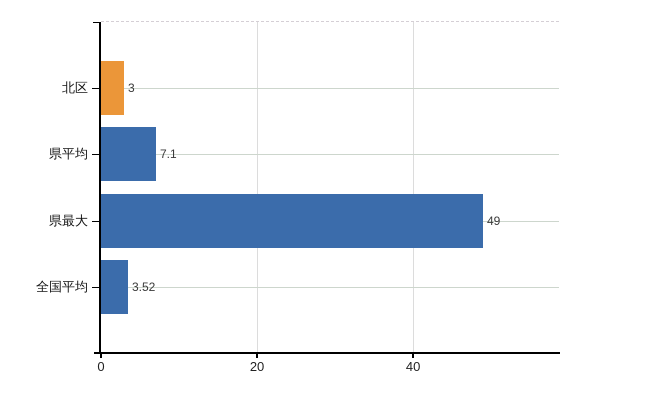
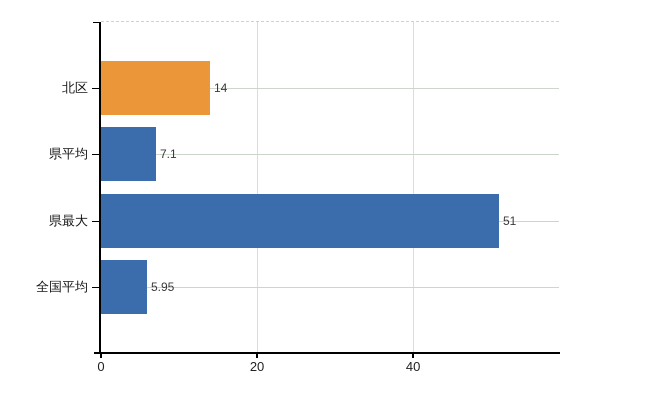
北区: 3 -> 14
県最大: 49 -> 51
全国平均: 3.52 -> 5.95
